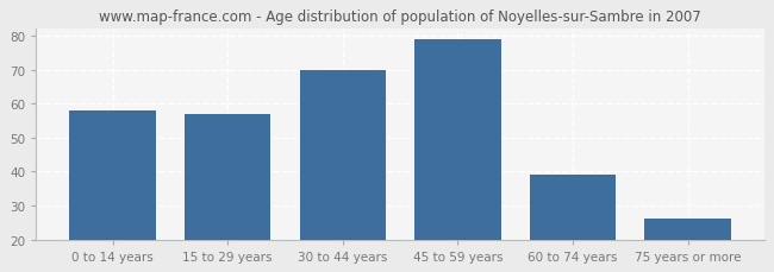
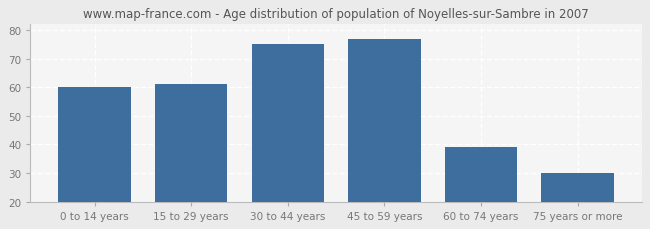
0 to 14 years: 58 -> 60
15 to 29 years: 57 -> 61
30 to 44 years: 70 -> 75
45 to 59 years: 79 -> 77
75 years or more: 26 -> 30
